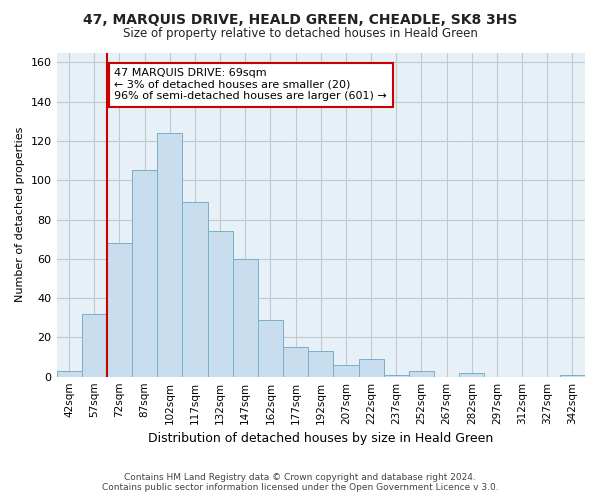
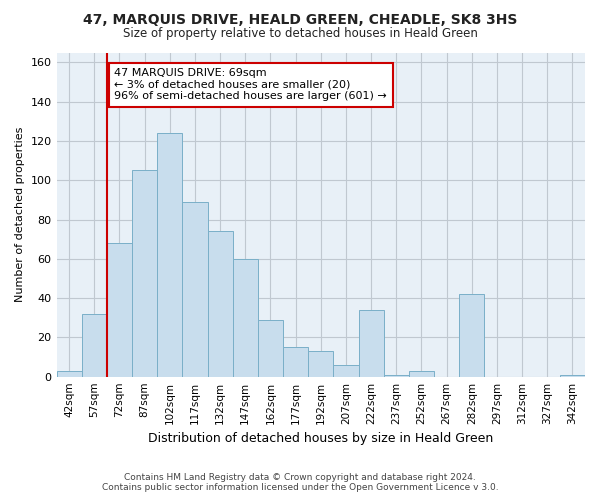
222sqm: 9 -> 34
282sqm: 2 -> 42
